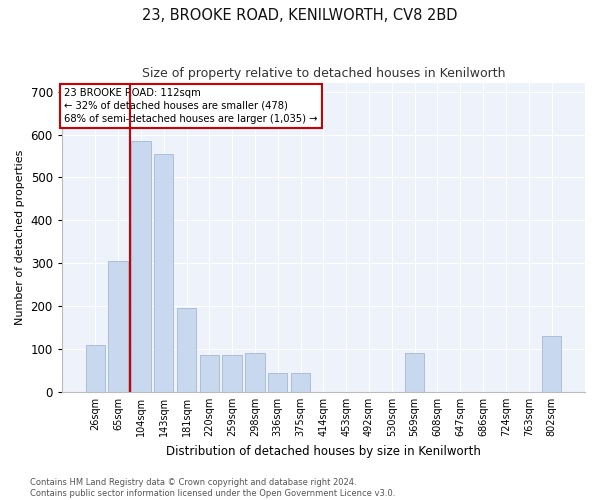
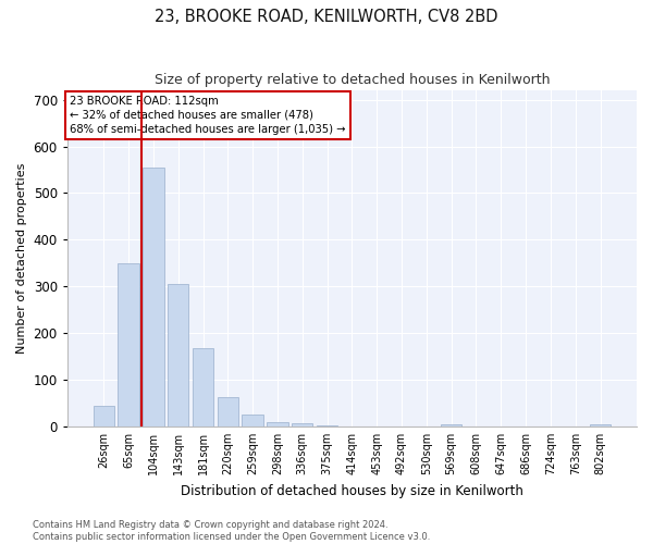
26sqm: 110 -> 45
65sqm: 305 -> 350
104sqm: 585 -> 555
143sqm: 555 -> 305
181sqm: 195 -> 168
220sqm: 85 -> 62
259sqm: 85 -> 25
298sqm: 90 -> 10
336sqm: 45 -> 7
375sqm: 45 -> 3
569sqm: 90 -> 5
802sqm: 130 -> 4
